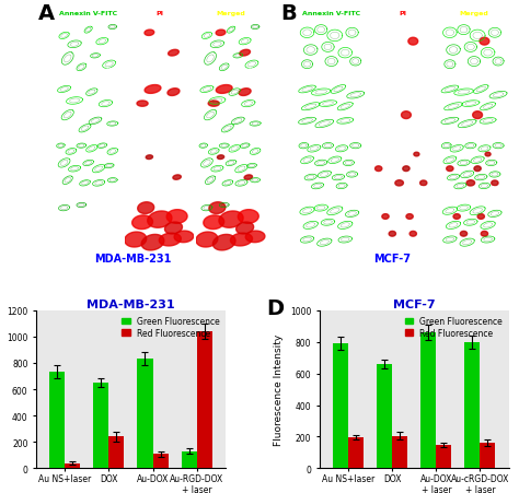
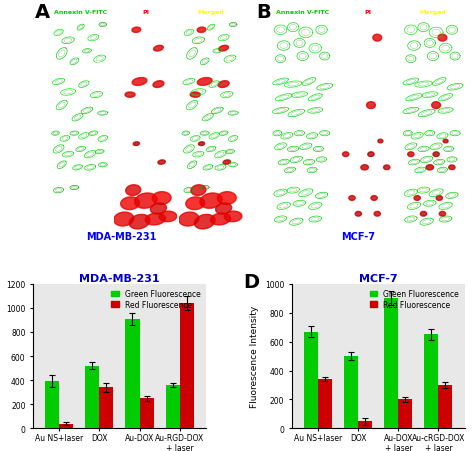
MDA-MB-231/Green Fluorescence/Au NS+laser: 730 -> 390
MDA-MB-231/Green Fluorescence/DOX: 650 -> 520
MDA-MB-231/Red Fluorescence/DOX: 240 -> 340
MDA-MB-231/Green Fluorescence/Au-DOX: 830 -> 910
MDA-MB-231/Red Fluorescence/Au-DOX: 110 -> 250
MDA-MB-231/Green Fluorescence/Au-RGD-DOX + laser: 130 -> 360
MCF-7/Green Fluorescence/Au NS+laser: 790 -> 670
MCF-7/Red Fluorescence/Au NS+laser: 200 -> 340
MCF-7/Green Fluorescence/DOX: 660 -> 500
MCF-7/Red Fluorescence/DOX: 200 -> 50
MCF-7/Green Fluorescence/Au-DOX + laser: 860 -> 900
MCF-7/Red Fluorescence/Au-DOX + laser: 150 -> 200
MCF-7/Green Fluorescence/Au-cRGD-DOX + laser: 800 -> 650
MCF-7/Red Fluorescence/Au-cRGD-DOX + laser: 160 -> 300
